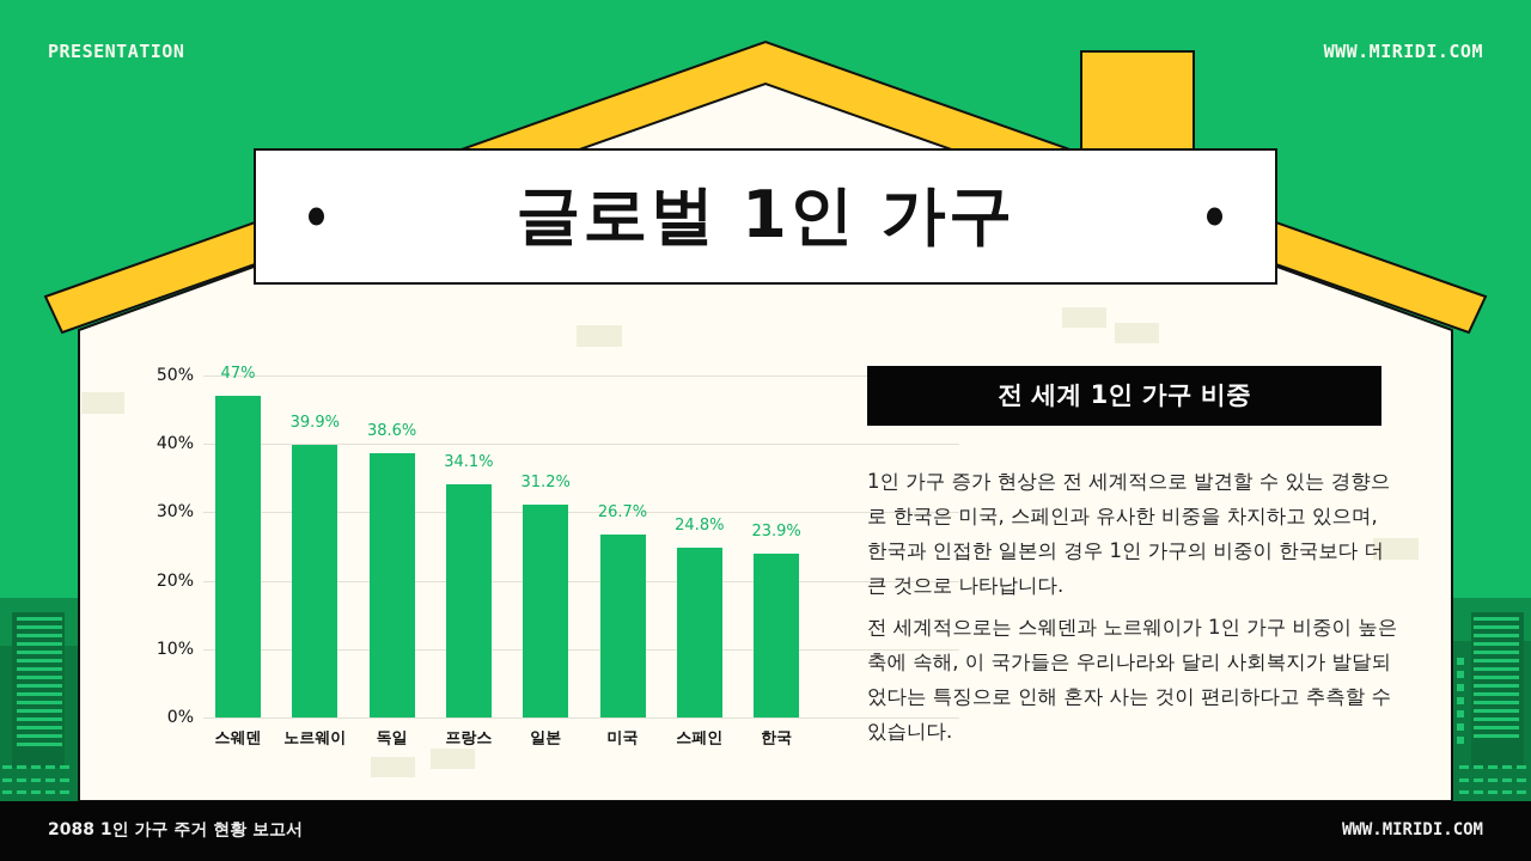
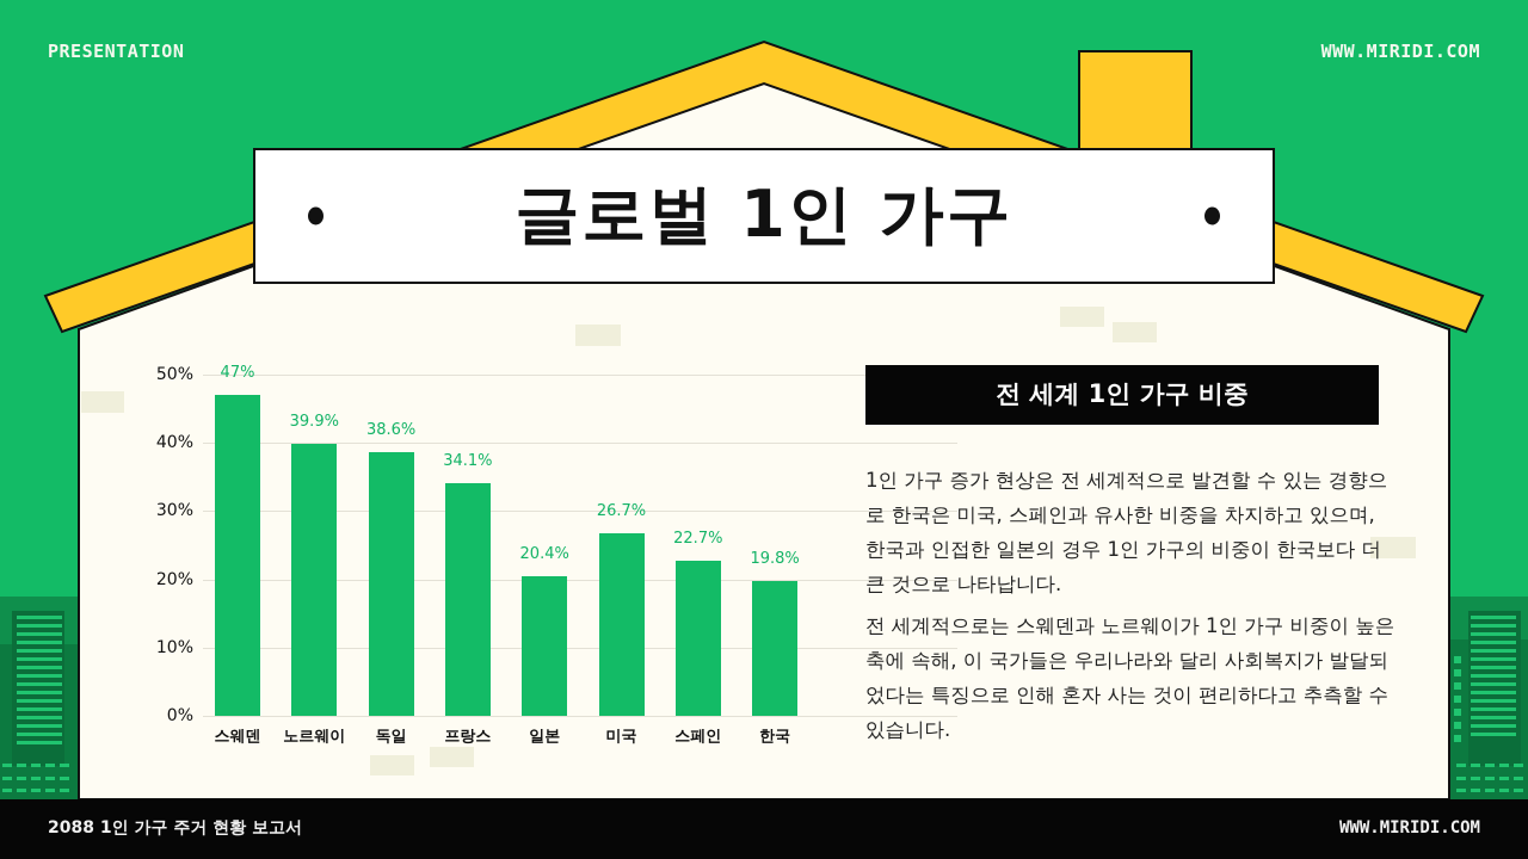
일본: 31.2% -> 20.4%
스페인: 24.8% -> 22.7%
한국: 23.9% -> 19.8%
